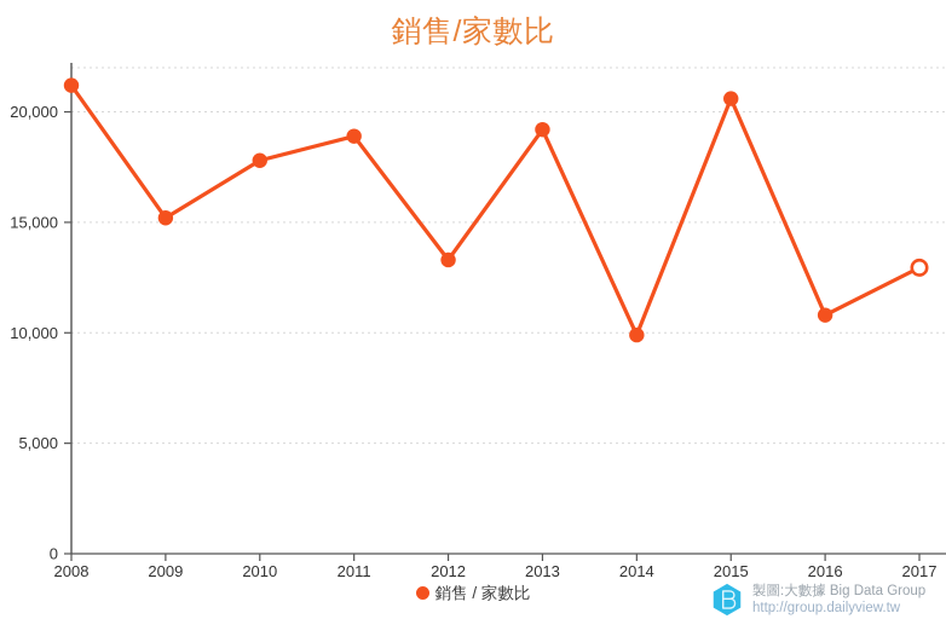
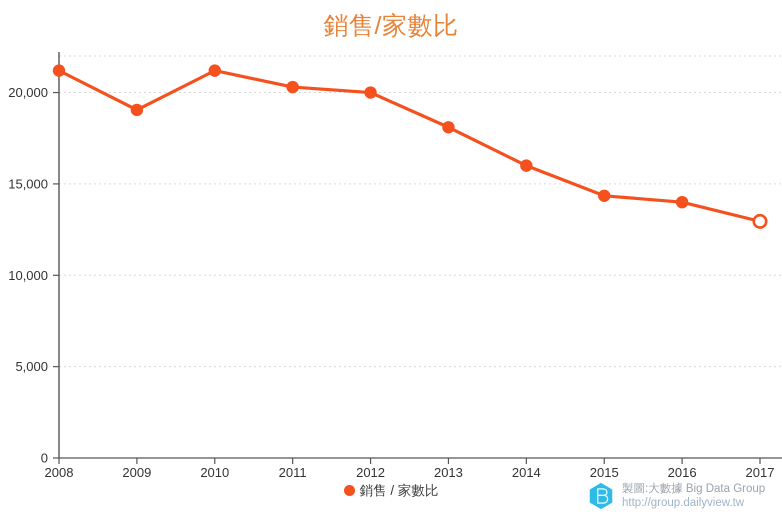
2009: 15200 -> 19000
2010: 17800 -> 21200
2011: 18900 -> 20300
2012: 13300 -> 20000
2013: 19200 -> 18100
2014: 9900 -> 16000
2015: 20600 -> 14400
2016: 10800 -> 14000
